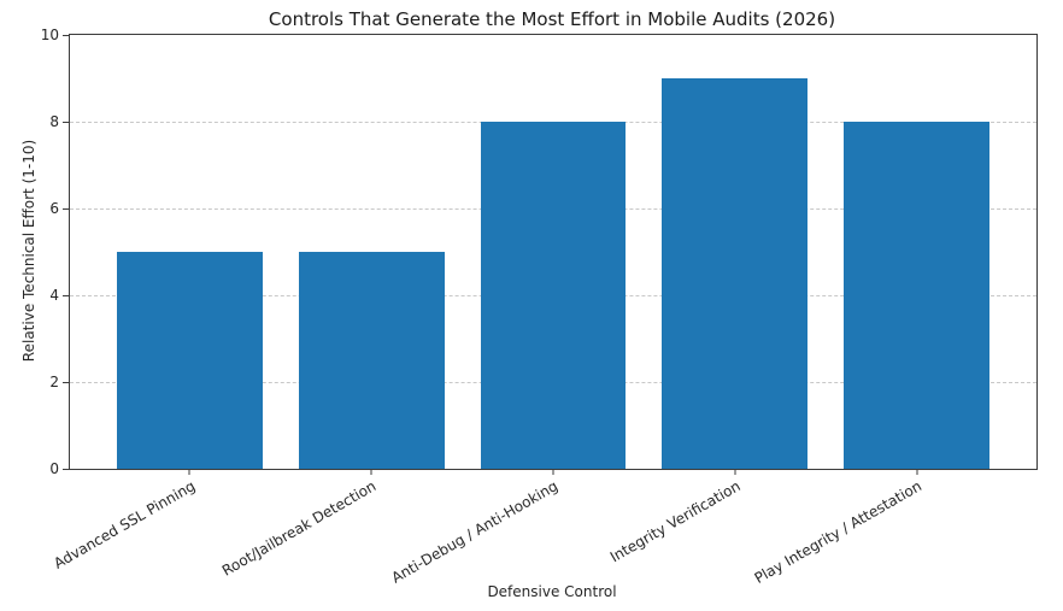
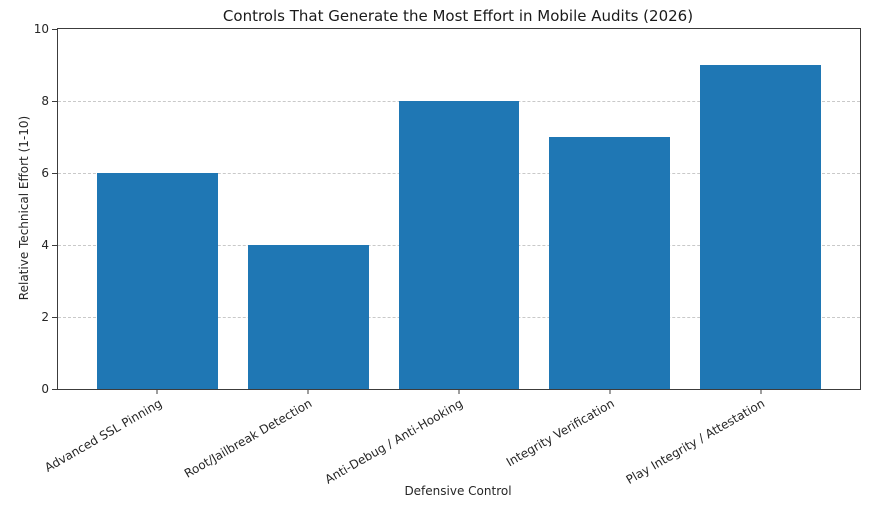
Advanced SSL Pinning: 5 -> 6
Root/Jailbreak Detection: 5 -> 4
Integrity Verification: 9 -> 7
Play Integrity / Attestation: 8 -> 9
